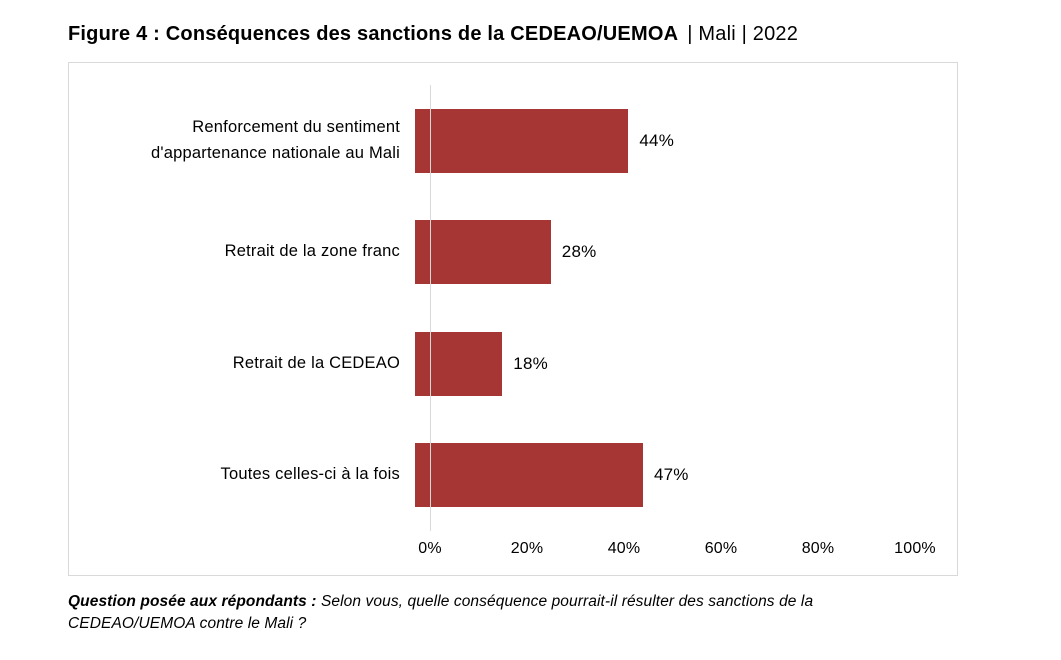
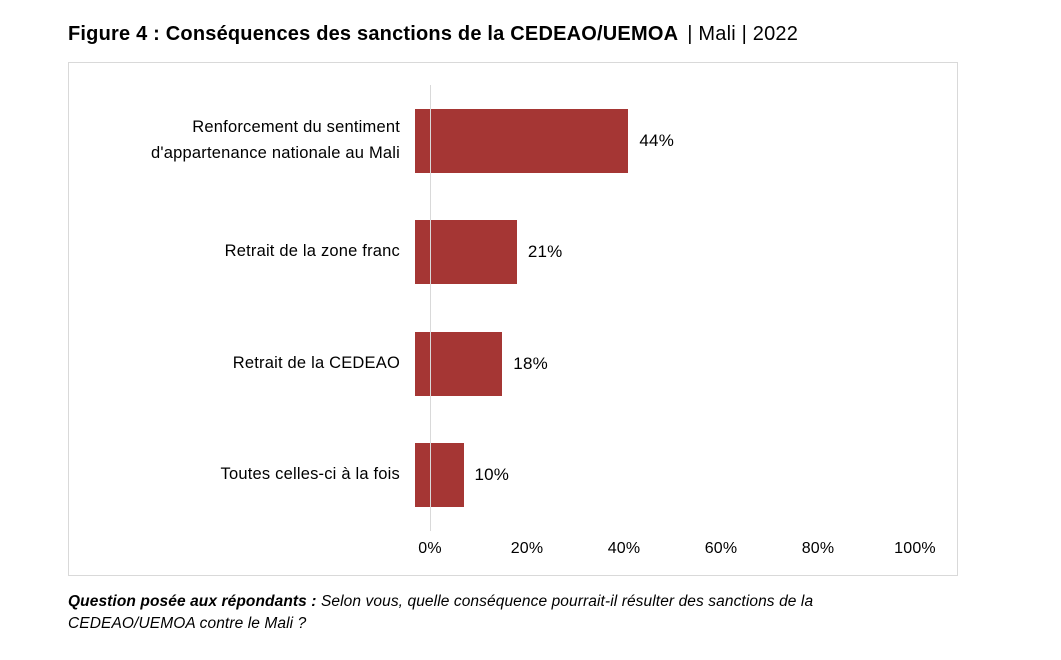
Retrait de la zone franc: 28% -> 21%
Toutes celles-ci à la fois: 47% -> 10%
